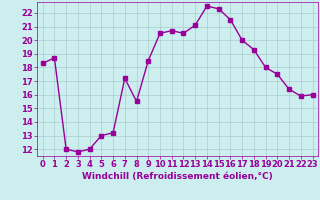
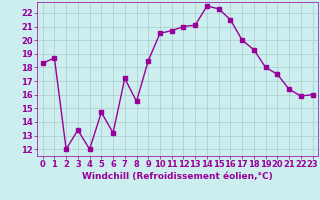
3: 11.8 -> 13.4
5: 13.0 -> 14.7
12: 20.5 -> 21.0
